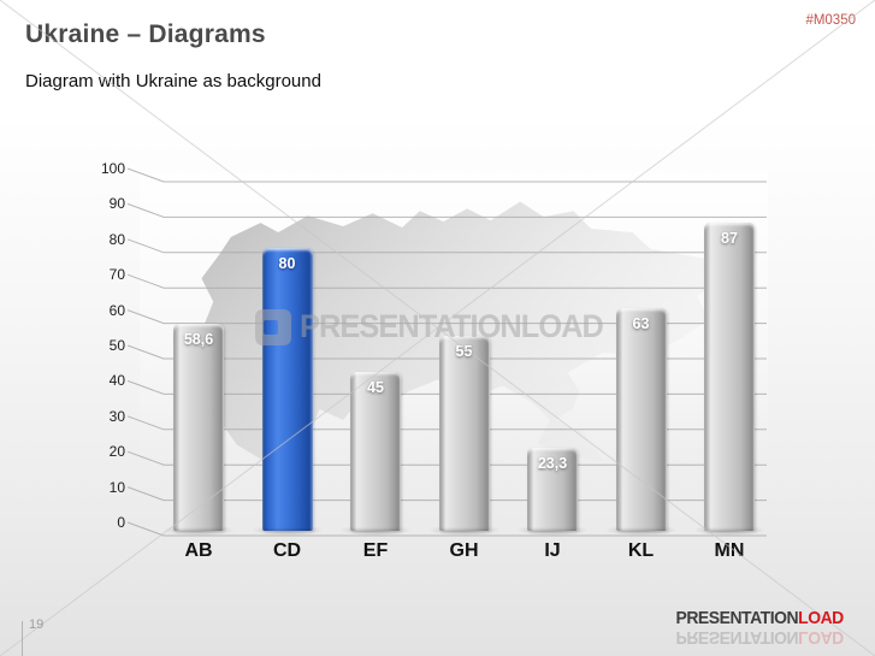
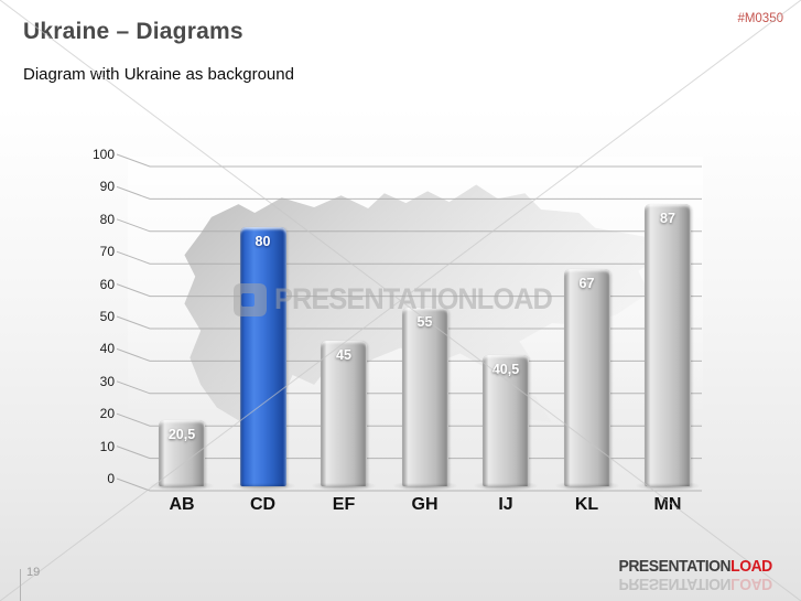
AB: 58,6 -> 20,5
IJ: 23,3 -> 40,5
KL: 63 -> 67
